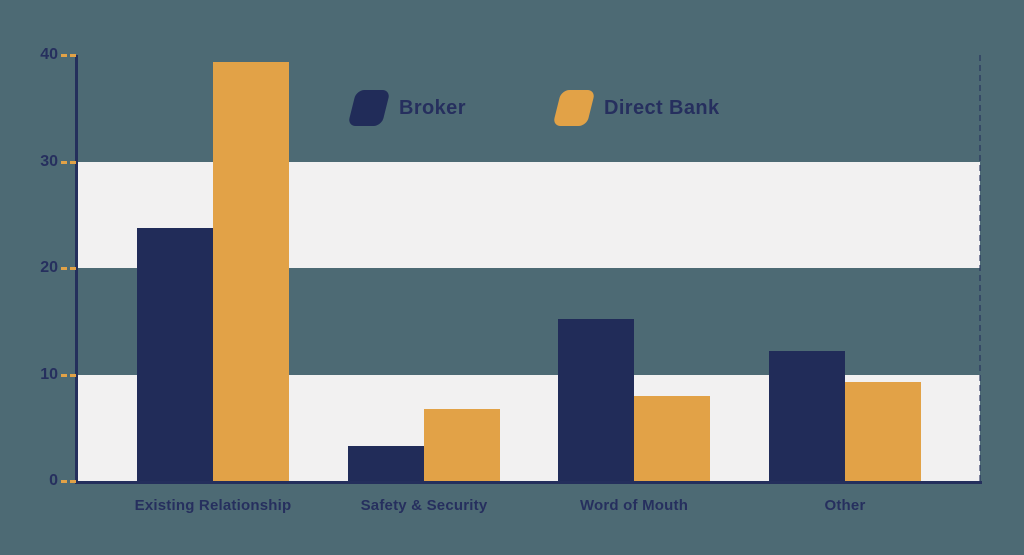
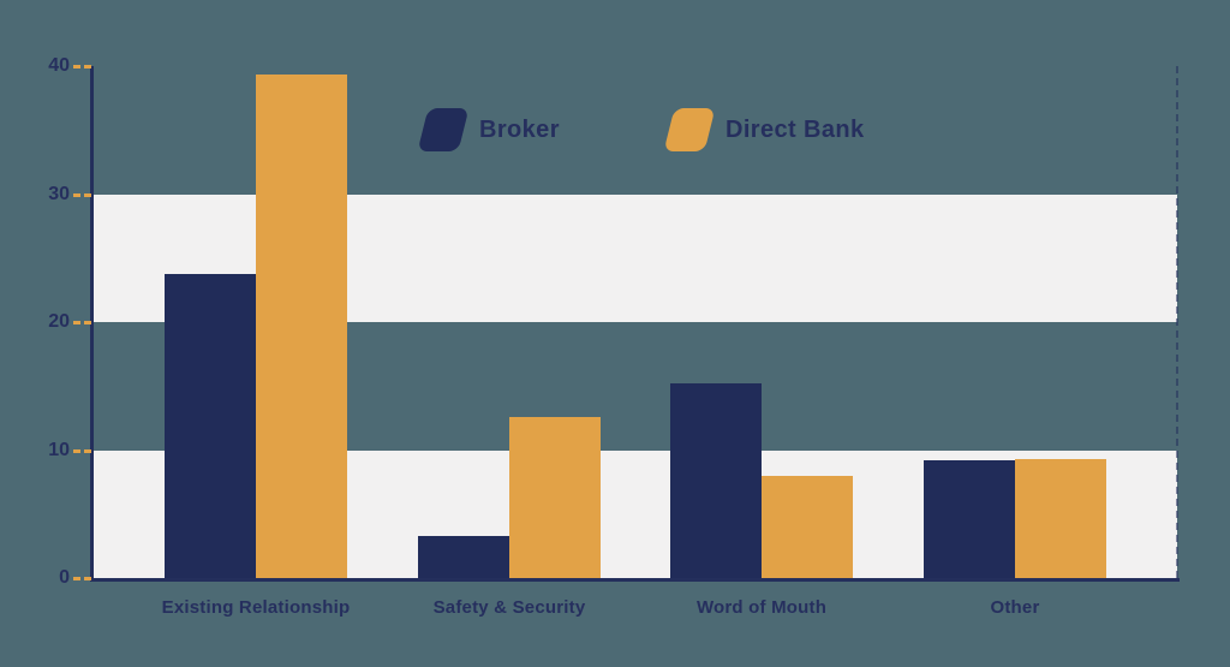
Direct Bank/Safety & Security: 6.8 -> 12.6
Broker/Other: 12.2 -> 9.2
